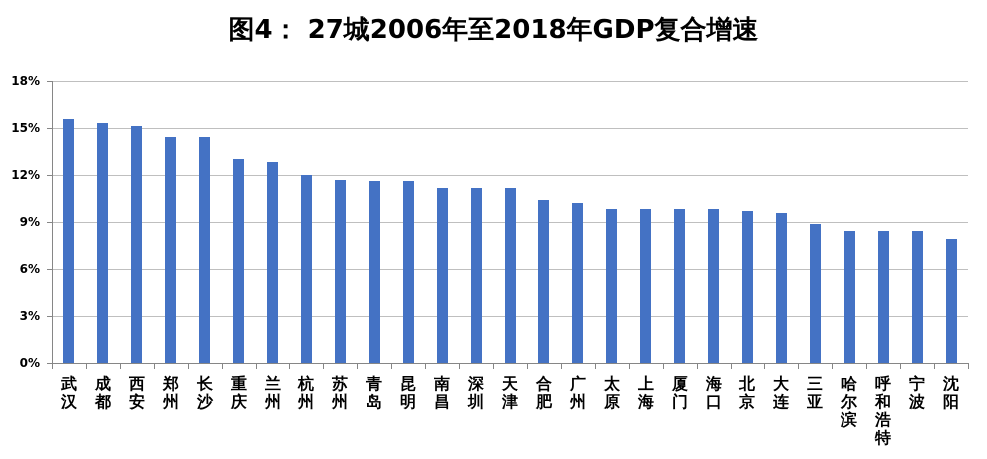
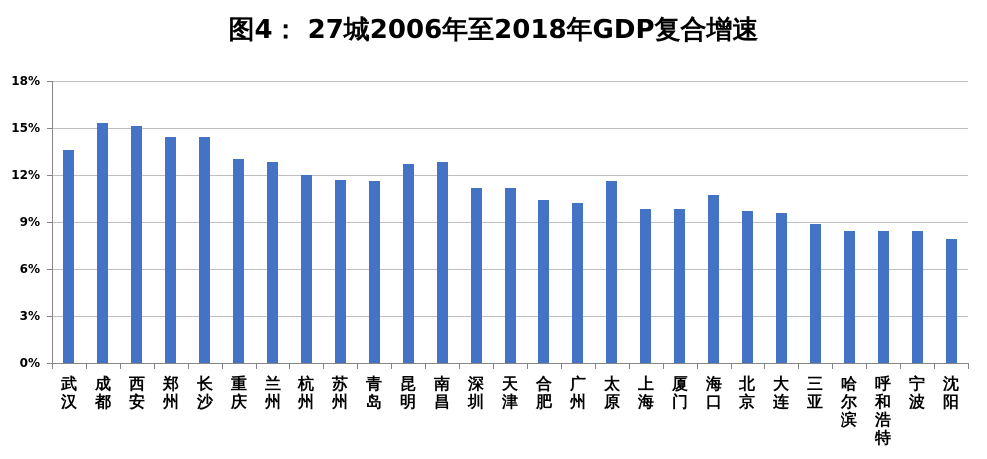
武汉: 15.6% -> 13.6%
昆明: 11.6% -> 12.7%
南昌: 11.2% -> 12.8%
太原: 9.8% -> 11.6%
海口: 9.8% -> 10.7%
